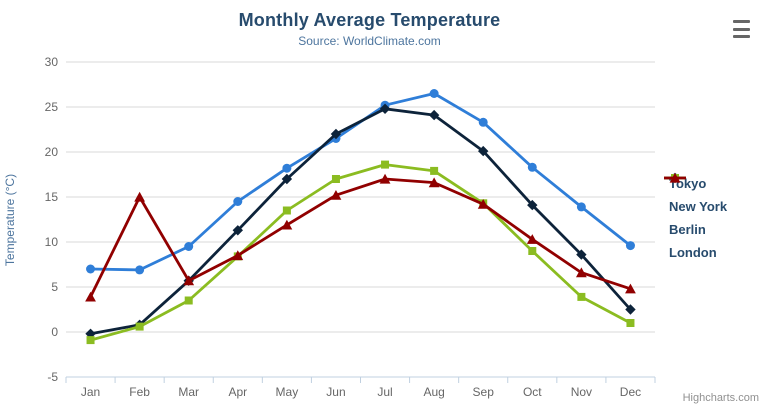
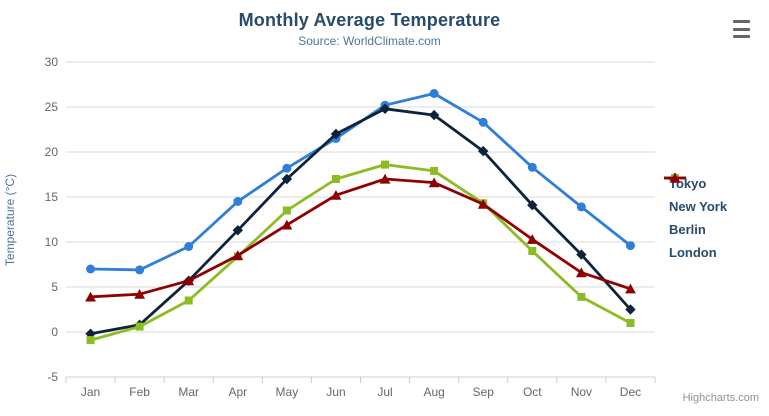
London/Feb: 15 -> 4
